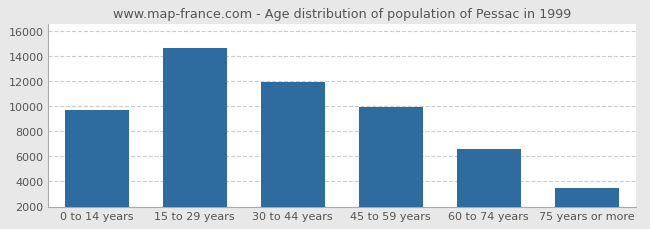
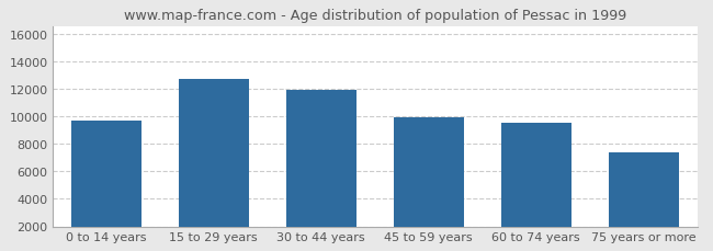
15 to 29 years: 14600 -> 12700
60 to 74 years: 6600 -> 9500
75 years or more: 3500 -> 7400
